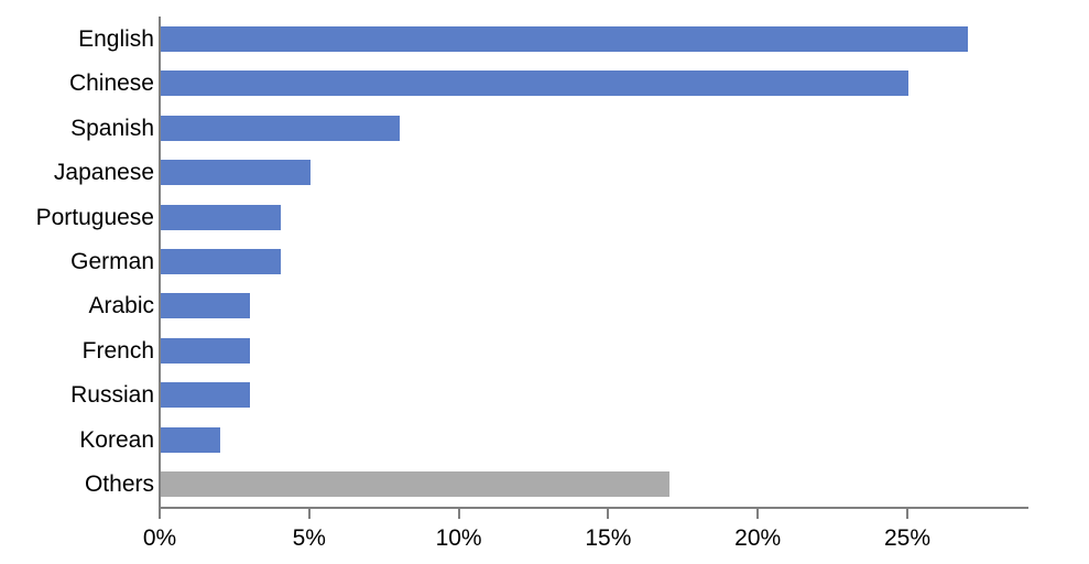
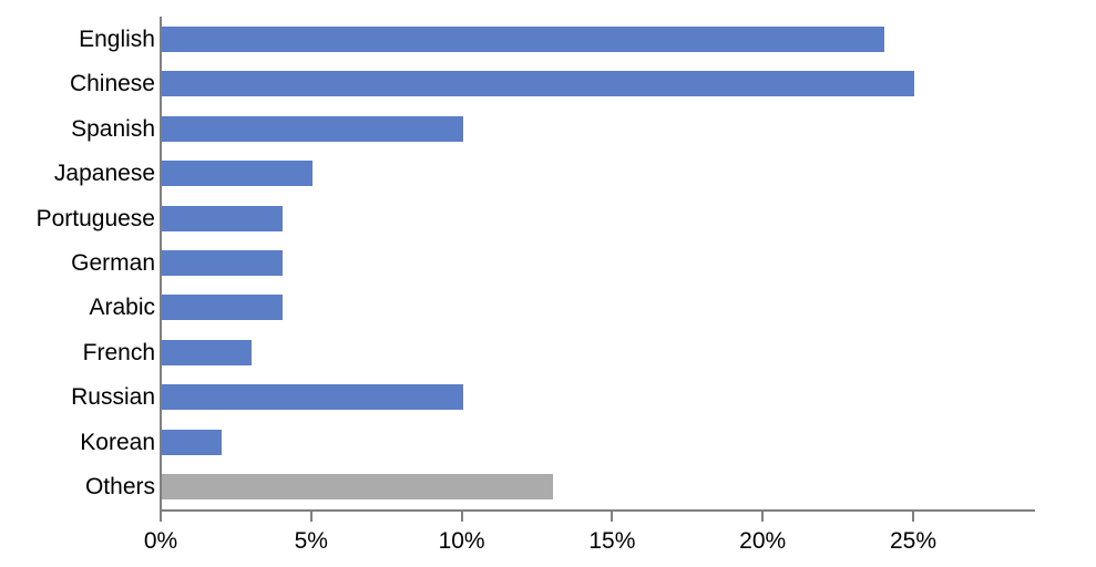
English: 27% -> 24%
Spanish: 8% -> 10%
Arabic: 3% -> 4%
Russian: 3% -> 10%
Others: 17% -> 13%
